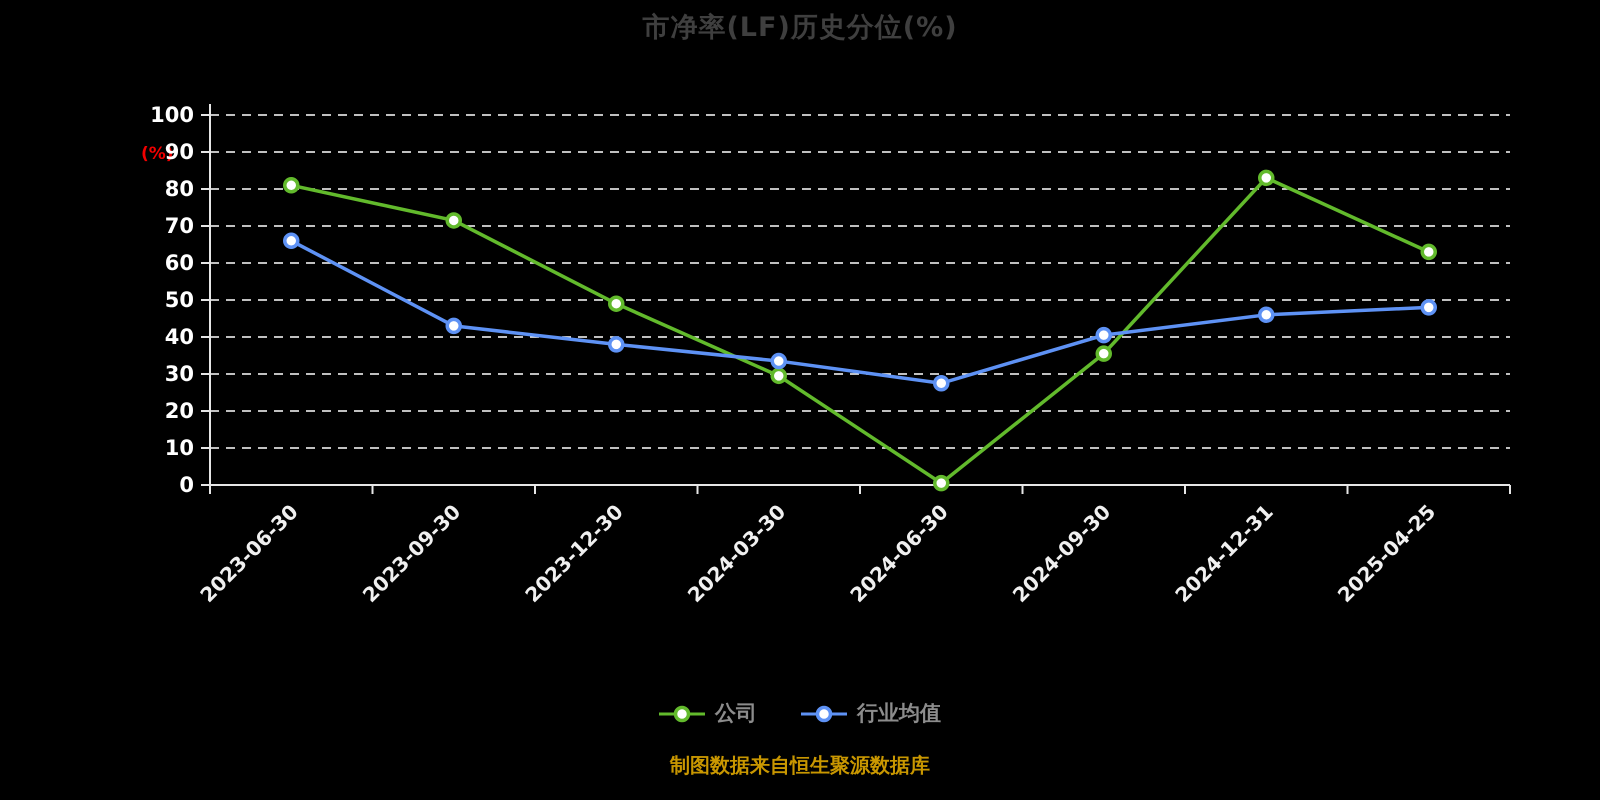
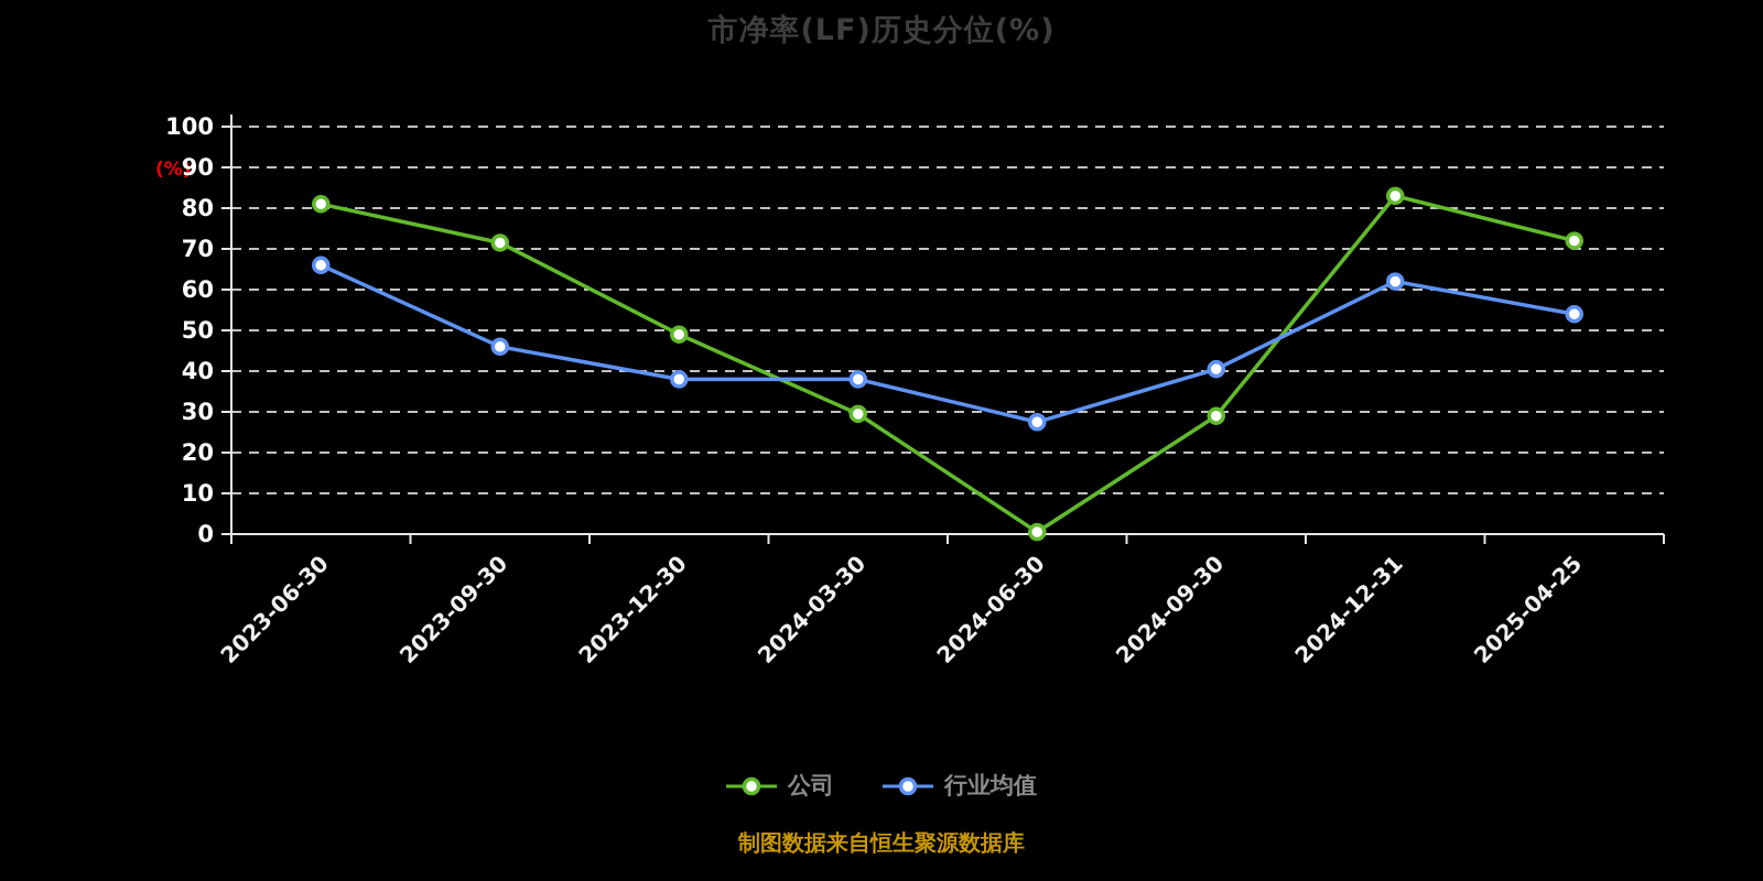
行业均值/2023-09-30: 43 -> 46
行业均值/2024-03-30: 34 -> 38
公司/2024-09-30: 36 -> 29
行业均值/2024-12-31: 46 -> 62
公司/2025-04-25: 63 -> 72
行业均值/2025-04-25: 48 -> 54
